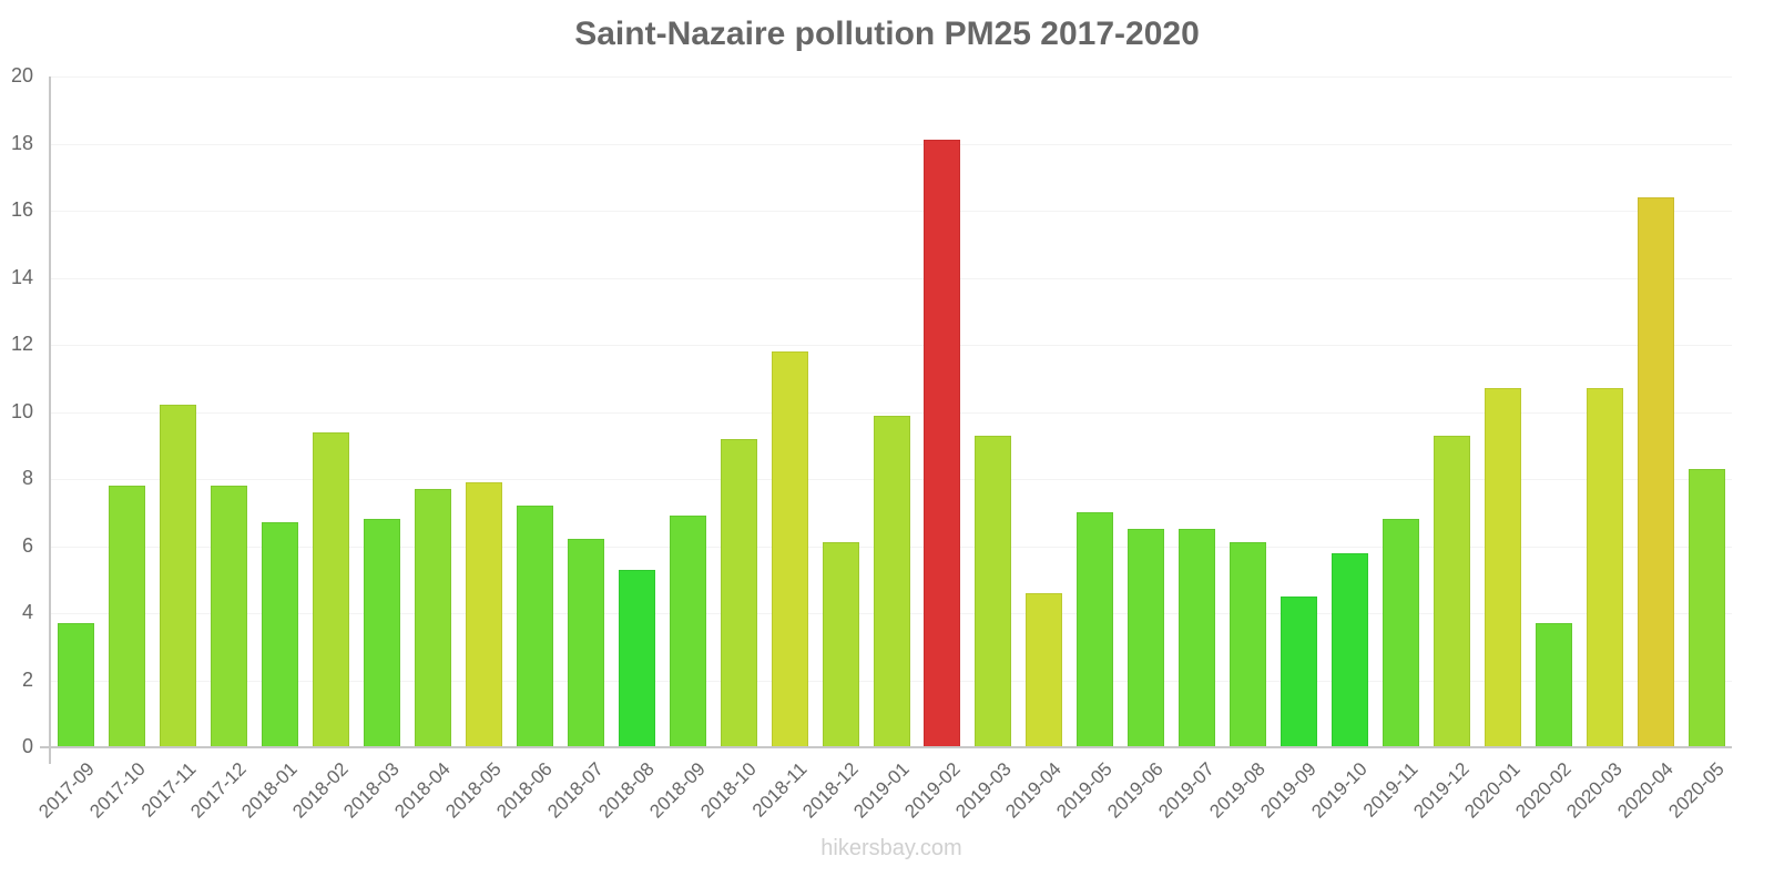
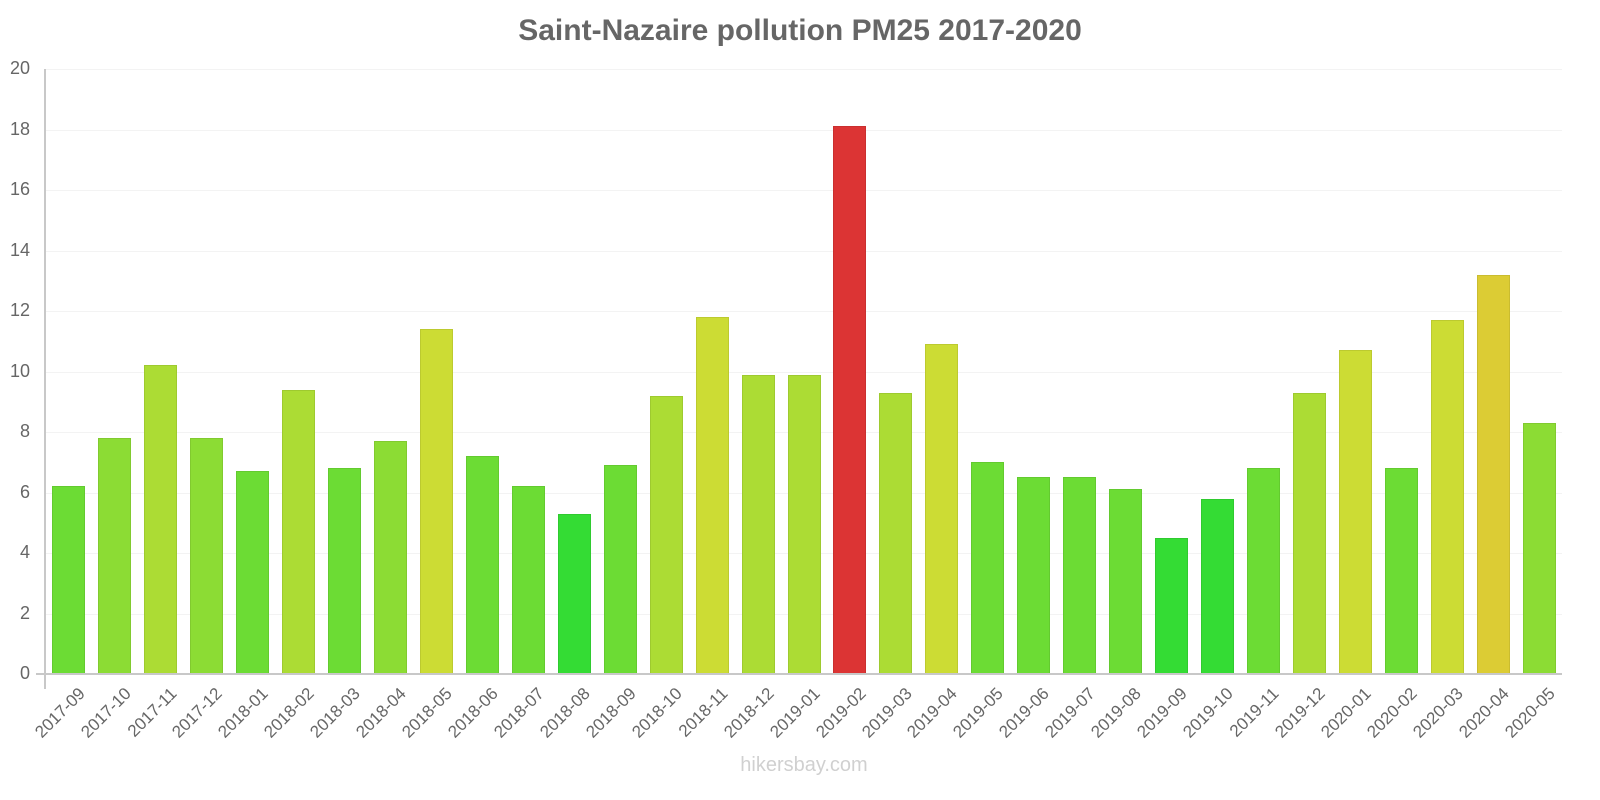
2017-09: 3.7 -> 6.2
2018-05: 7.9 -> 11.4
2018-12: 6.1 -> 9.9
2019-04: 4.6 -> 10.9
2020-02: 3.7 -> 6.8
2020-03: 10.7 -> 11.7
2020-04: 16.4 -> 13.2
